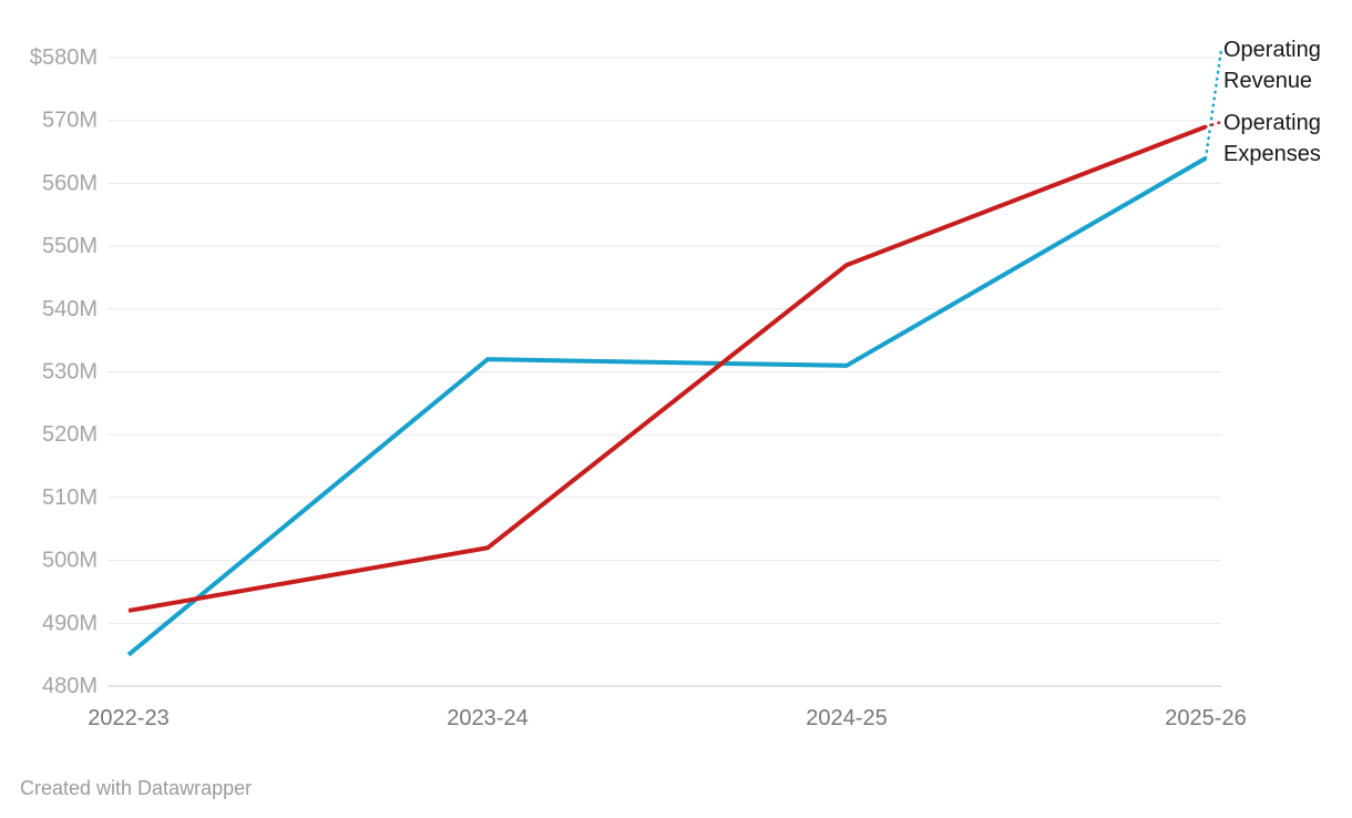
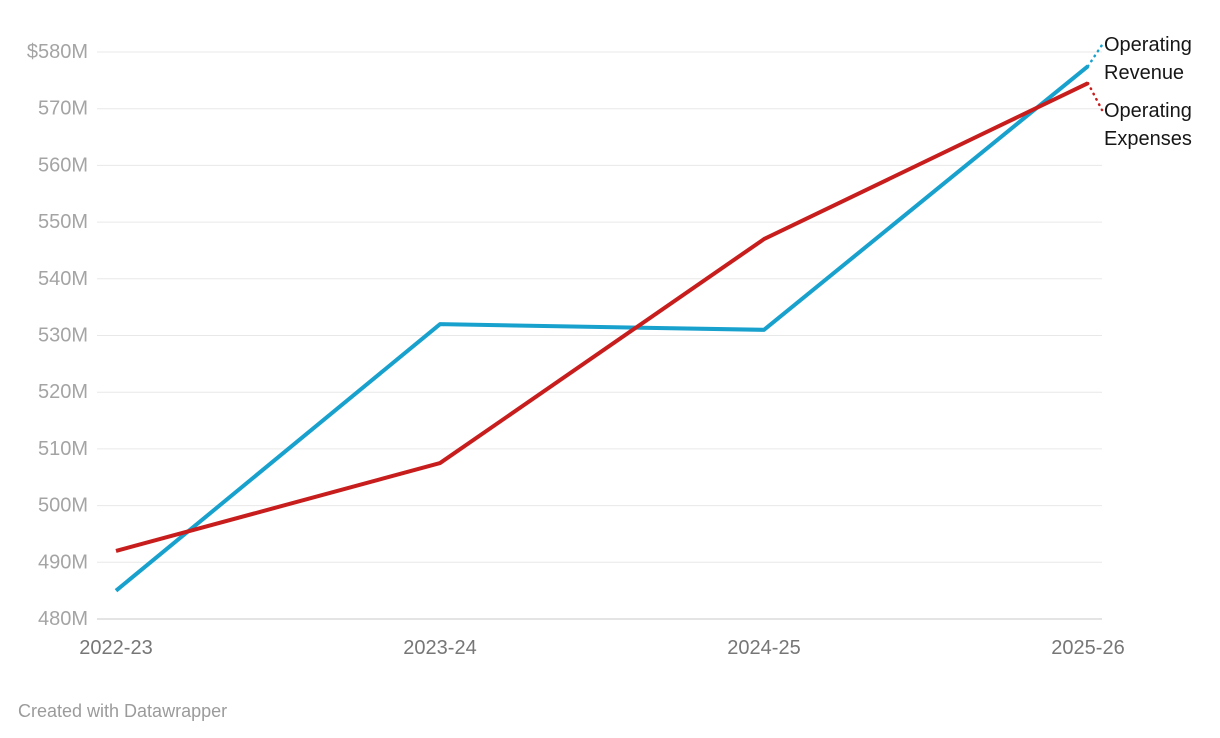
Operating Expenses/2023-24: $502M -> $508M
Operating Revenue/2025-26: $564M -> $578M
Operating Expenses/2025-26: $569M -> $574M
